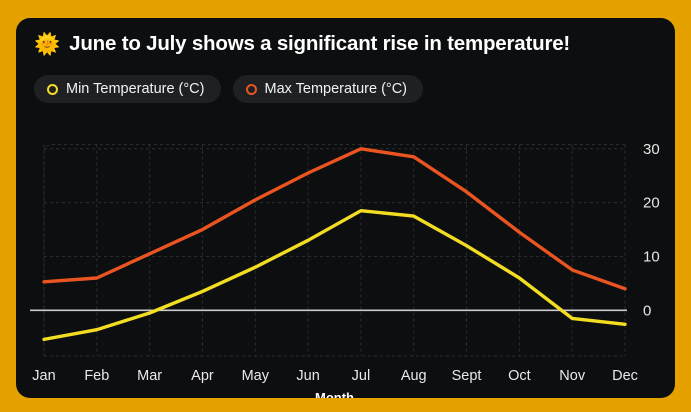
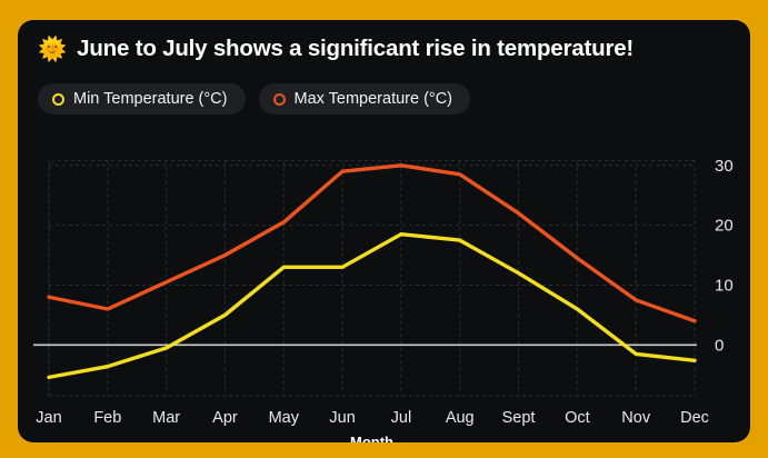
Max Temperature (°C)/Jan: 5 -> 8
Min Temperature (°C)/Apr: 4 -> 5
Min Temperature (°C)/May: 8 -> 13
Max Temperature (°C)/Jun: 26 -> 29
